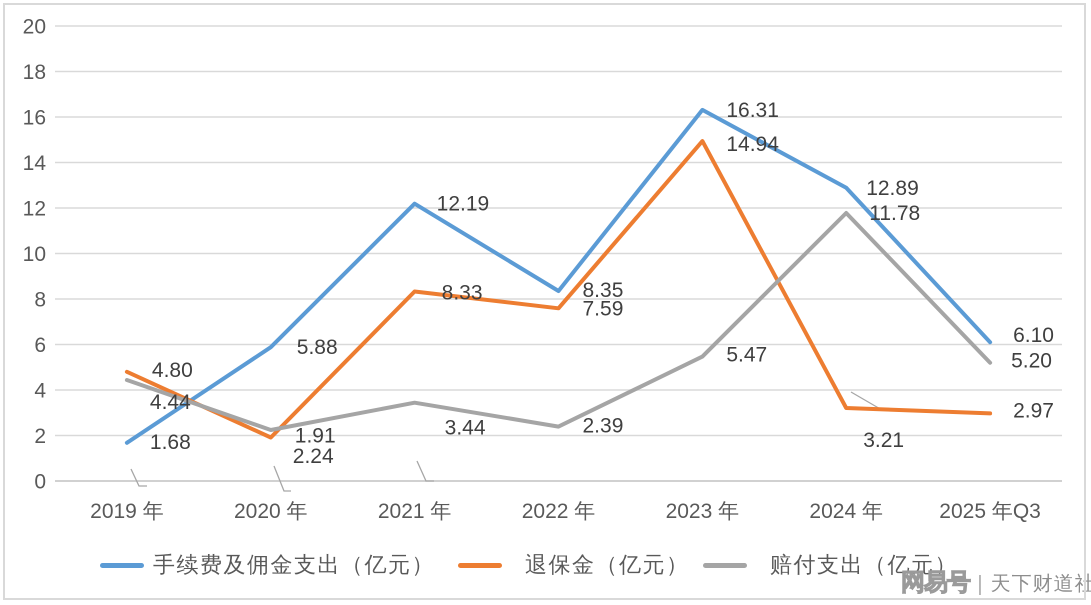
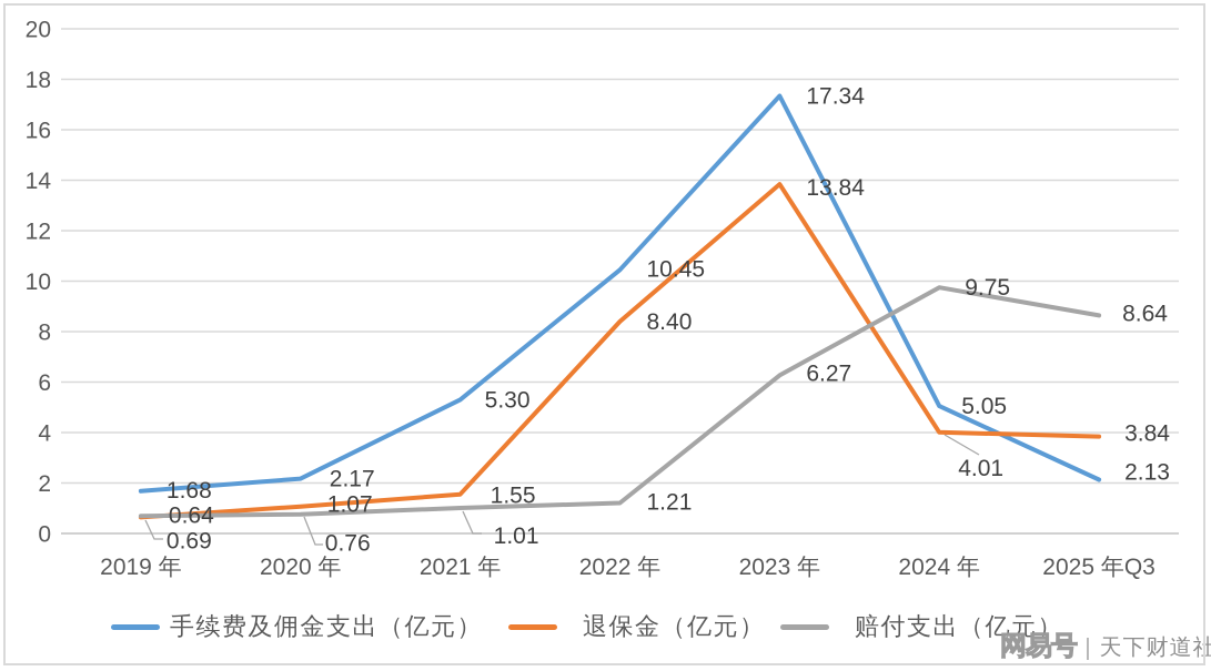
退保金（亿元）/2019 年: 4.80 -> 0.64
赔付支出（亿元）/2019 年: 4.44 -> 0.69
手续费及佣金支出（亿元）/2020 年: 5.88 -> 2.17
退保金（亿元）/2020 年: 1.91 -> 1.07
赔付支出（亿元）/2020 年: 2.24 -> 0.76
手续费及佣金支出（亿元）/2021 年: 12.19 -> 5.30
退保金（亿元）/2021 年: 8.33 -> 1.55
赔付支出（亿元）/2021 年: 3.44 -> 1.01
手续费及佣金支出（亿元）/2022 年: 8.35 -> 10.45
退保金（亿元）/2022 年: 7.59 -> 8.40
赔付支出（亿元）/2022 年: 2.39 -> 1.21
手续费及佣金支出（亿元）/2023 年: 16.31 -> 17.34
退保金（亿元）/2023 年: 14.94 -> 13.84
赔付支出（亿元）/2023 年: 5.47 -> 6.27
手续费及佣金支出（亿元）/2024 年: 12.89 -> 5.05
退保金（亿元）/2024 年: 3.21 -> 4.01
赔付支出（亿元）/2024 年: 11.78 -> 9.75
手续费及佣金支出（亿元）/2025 年Q3: 6.10 -> 2.13
退保金（亿元）/2025 年Q3: 2.97 -> 3.84
赔付支出（亿元）/2025 年Q3: 5.20 -> 8.64
